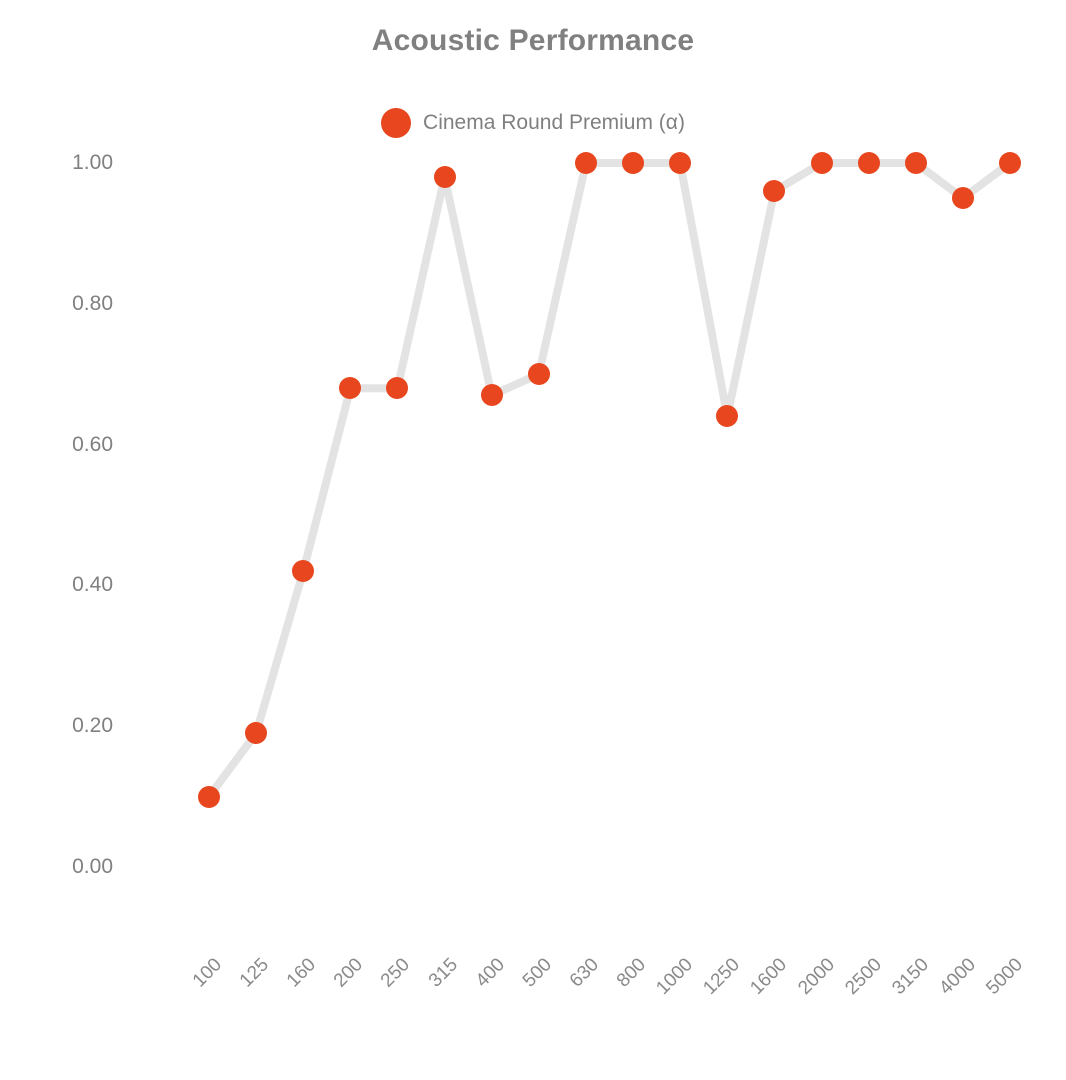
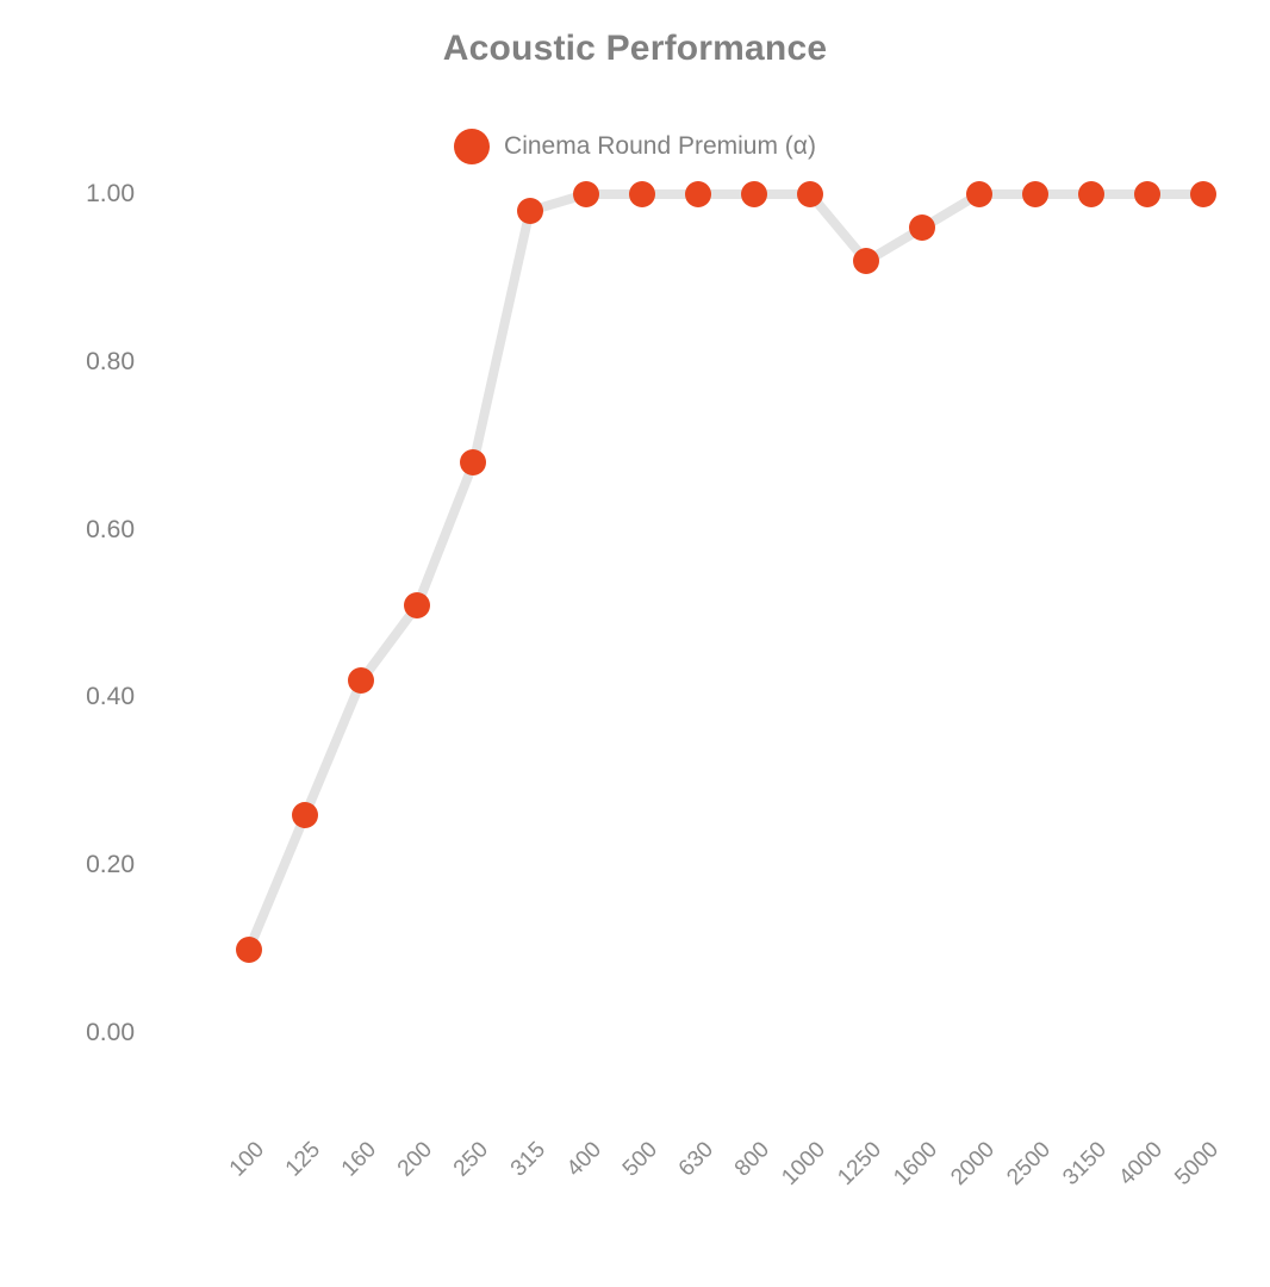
125: 0.19 -> 0.26
200: 0.68 -> 0.51
400: 0.67 -> 1.00
500: 0.70 -> 1.00
1250: 0.64 -> 0.92
4000: 0.95 -> 1.00
